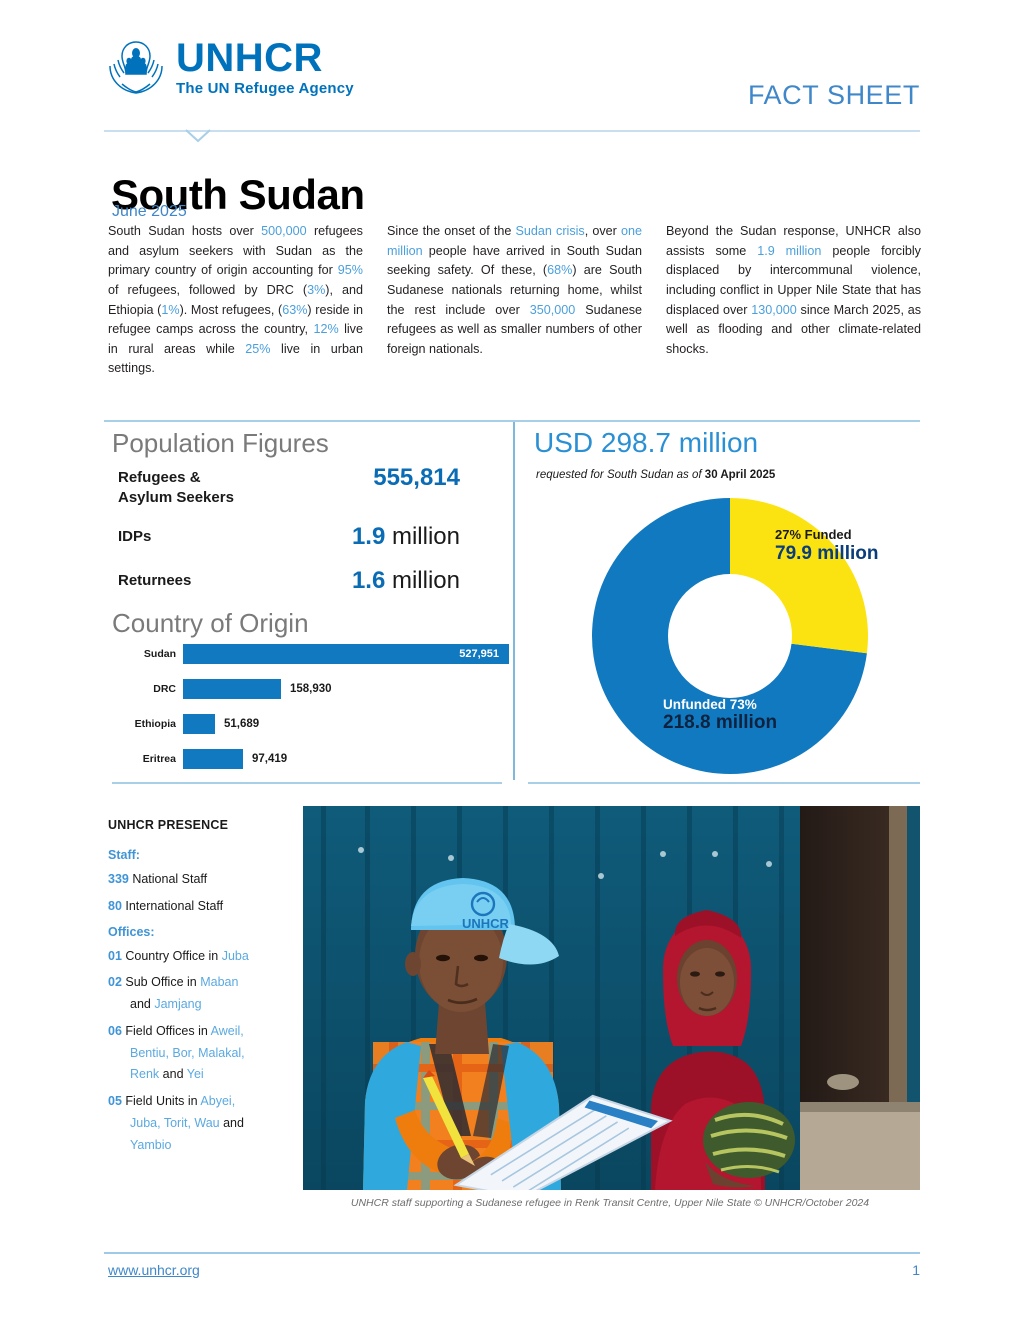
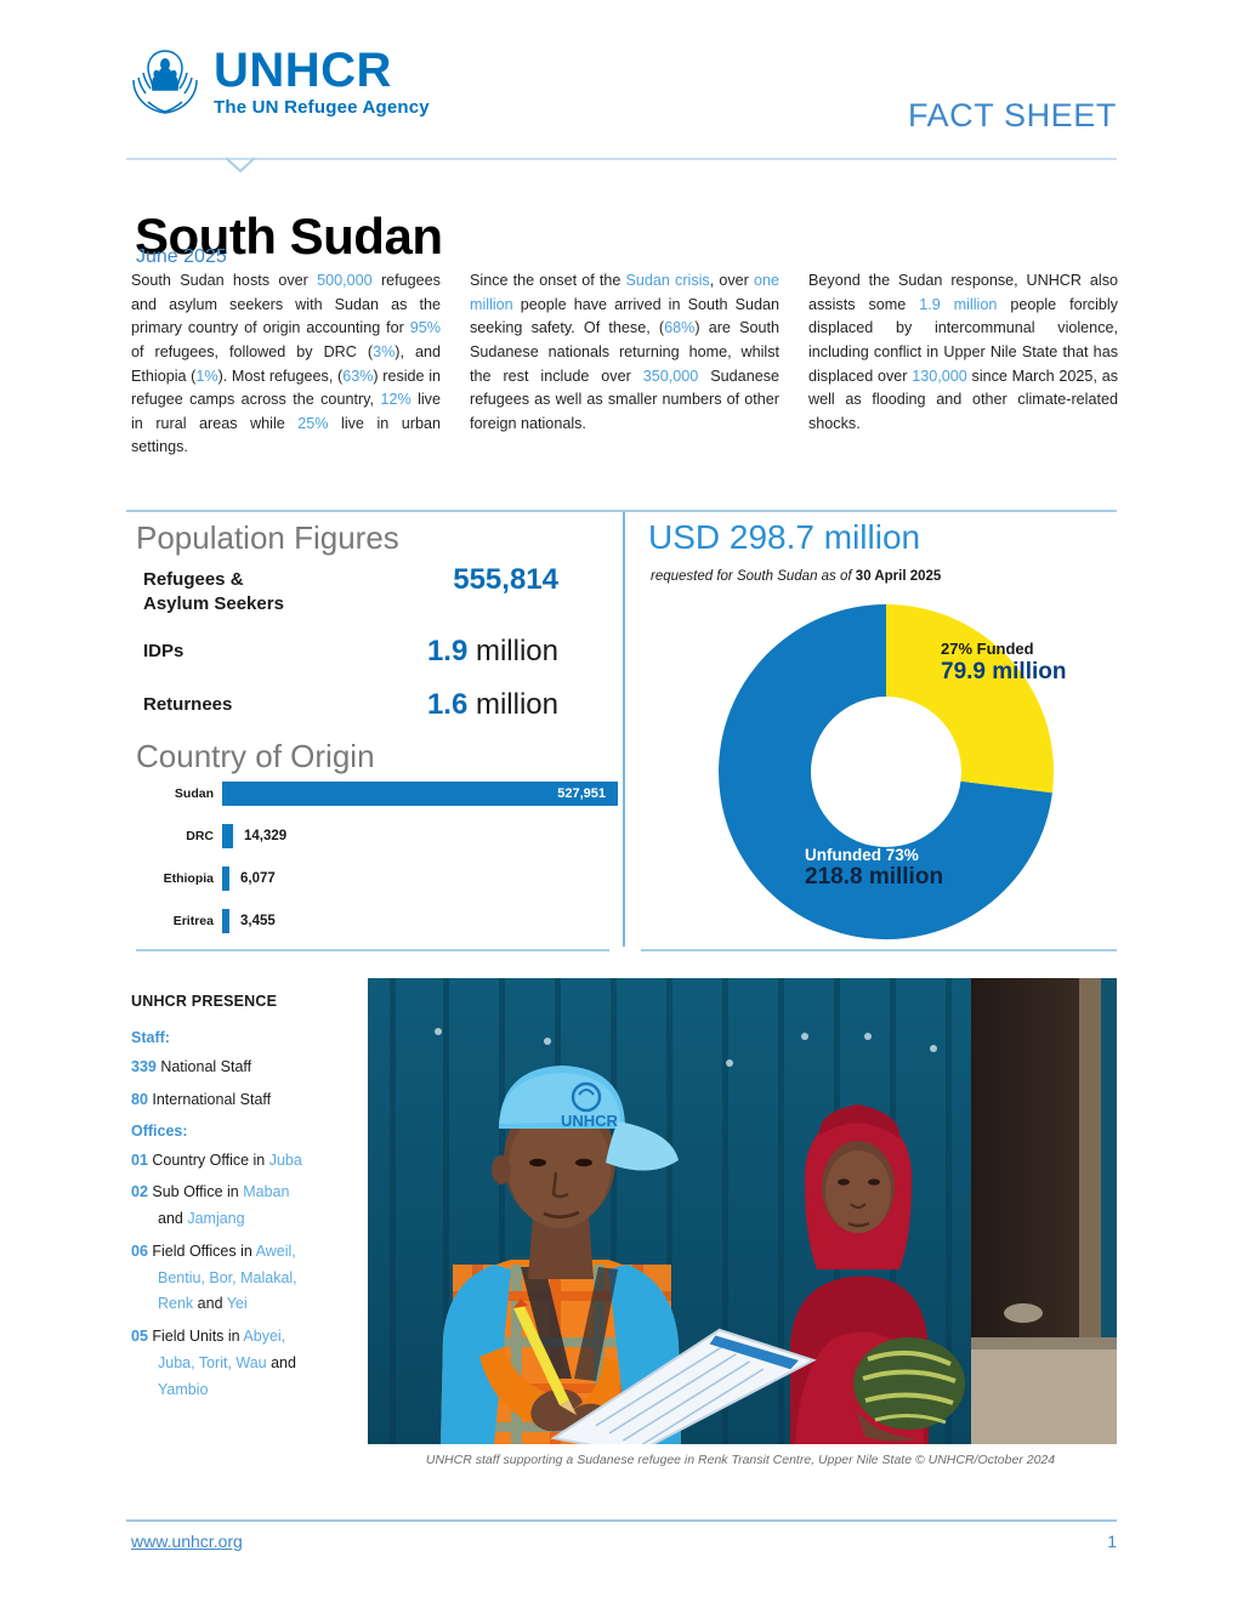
Country of Origin/DRC: 158,930 -> 14,329
Country of Origin/Ethiopia: 51,689 -> 6,077
Country of Origin/Eritrea: 97,419 -> 3,455
